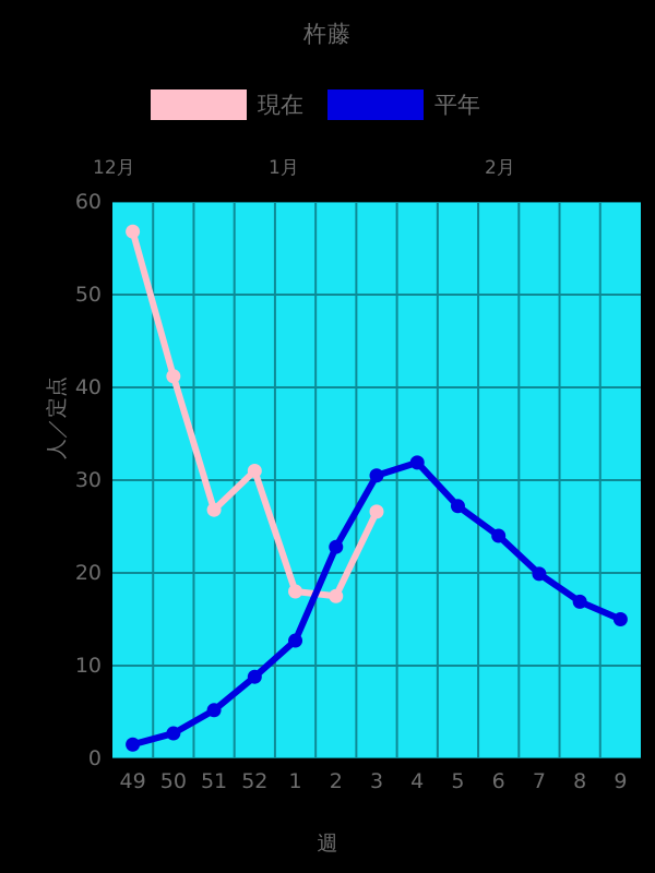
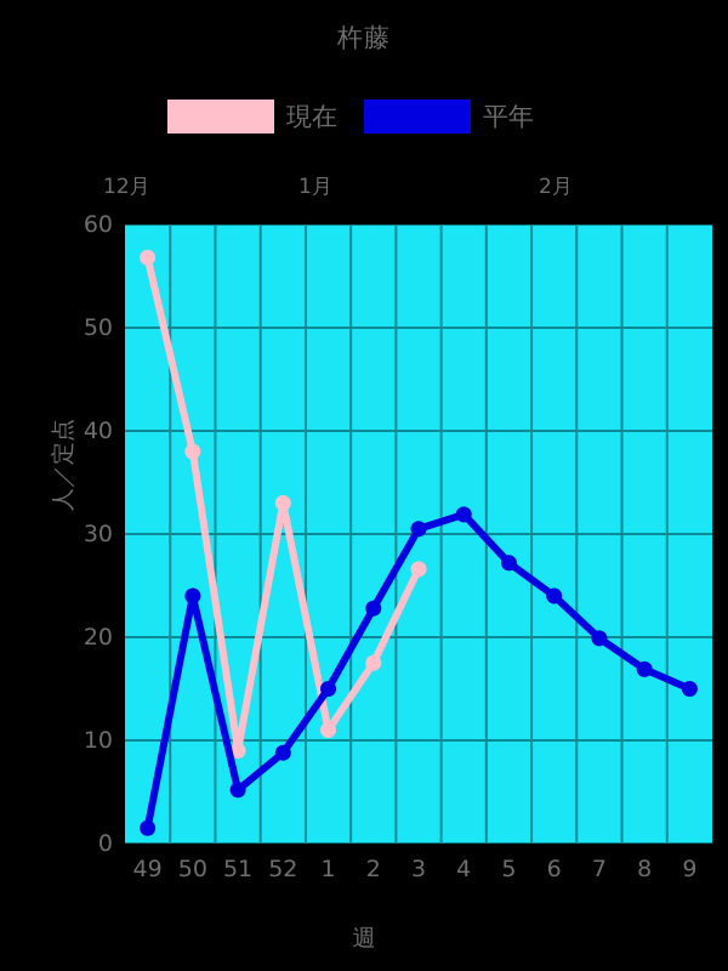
現在/50: 41 -> 38
平年/50: 3 -> 24
現在/51: 27 -> 9
現在/52: 31 -> 33
現在/1: 18 -> 11
平年/1: 13 -> 15
